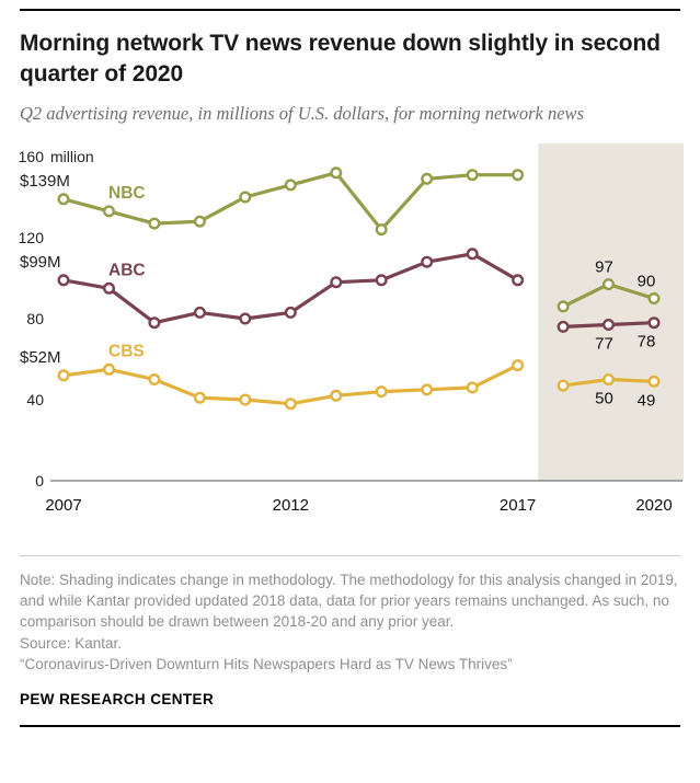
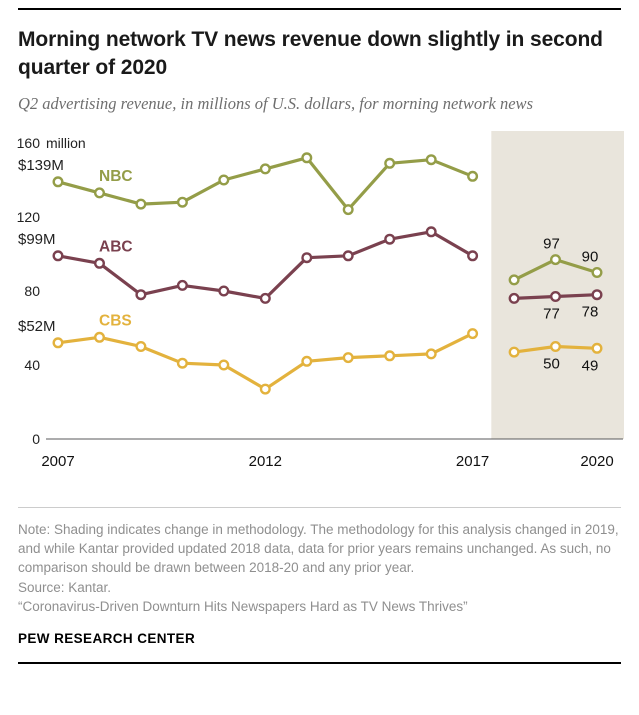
ABC/2012: 83 -> 76
CBS/2012: 38 -> 27
NBC/2017: 151 -> 142
